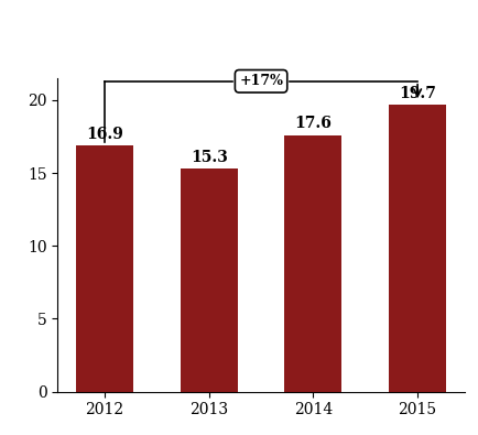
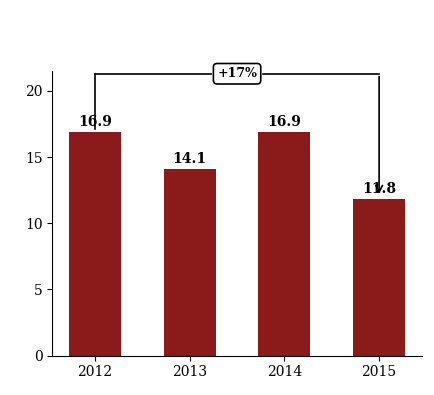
2013: 15.3 -> 14.1
2014: 17.6 -> 16.9
2015: 19.7 -> 11.8
